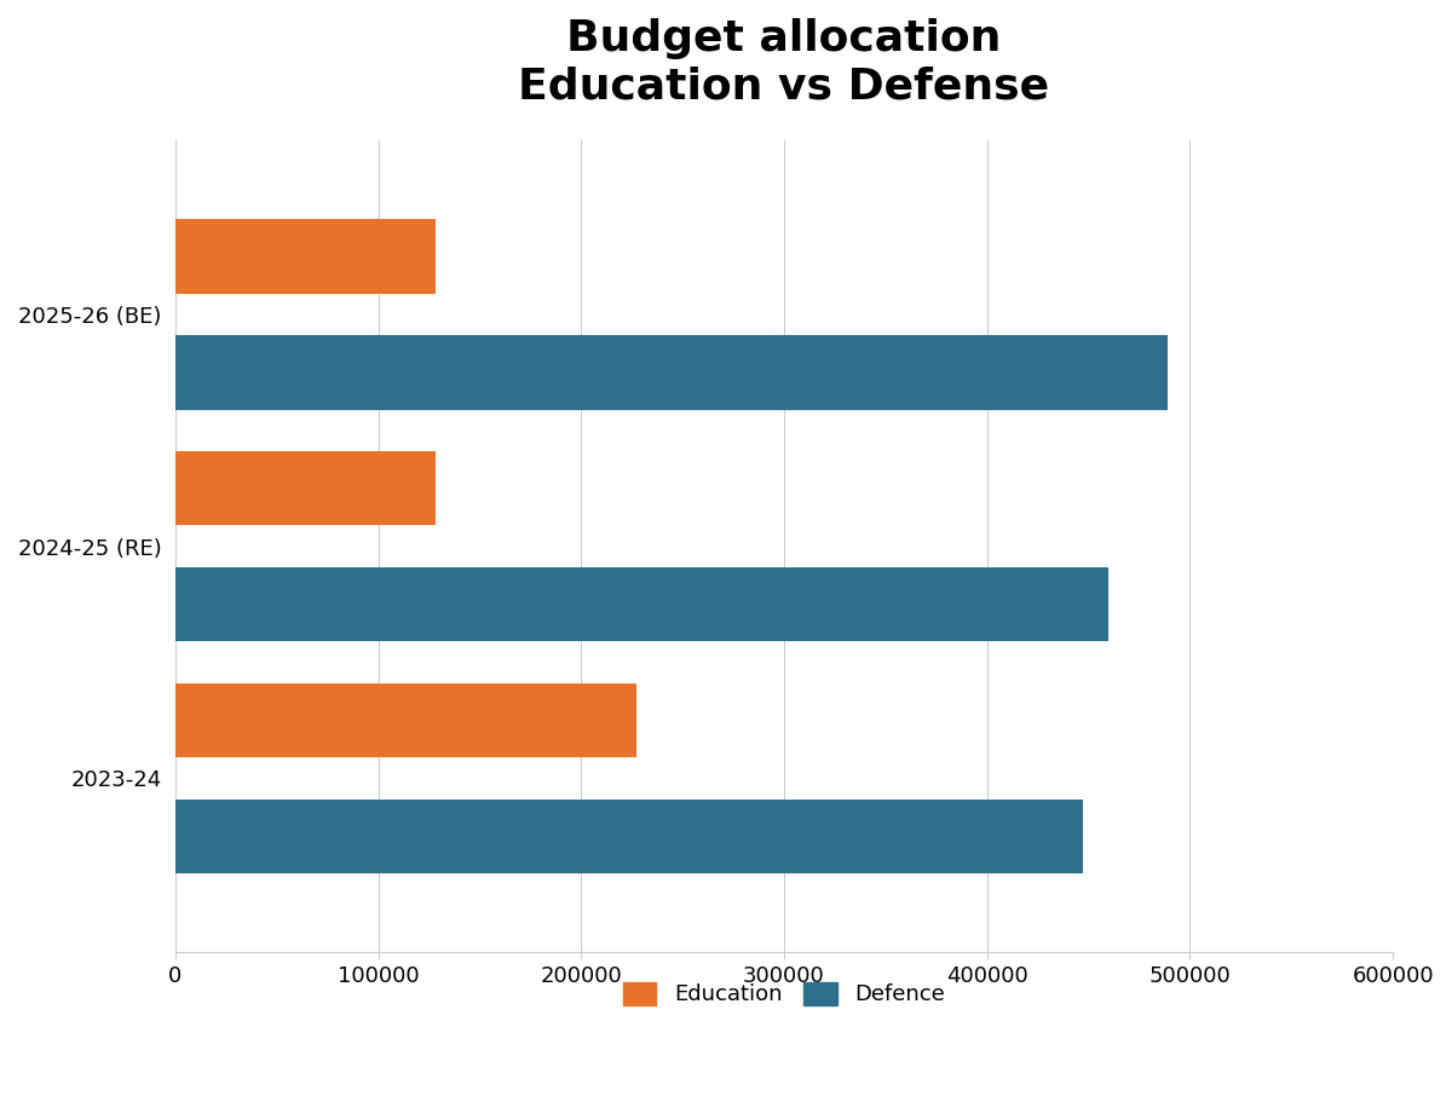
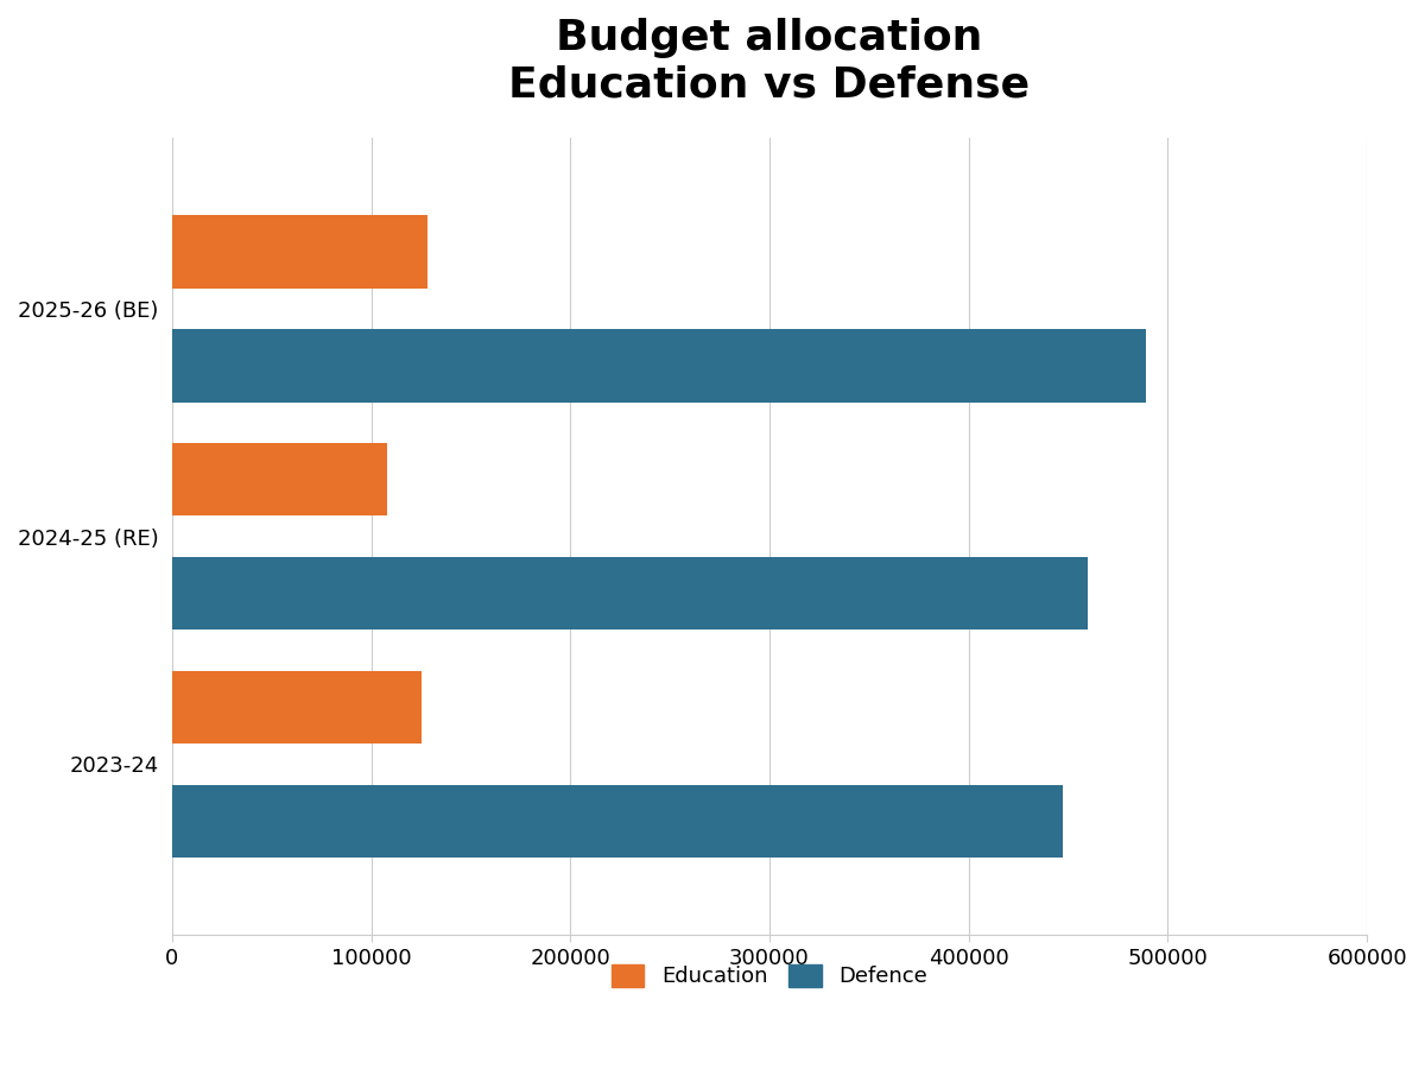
Education/2024-25 (RE): 128000 -> 108000
Education/2023-24: 227000 -> 125000
